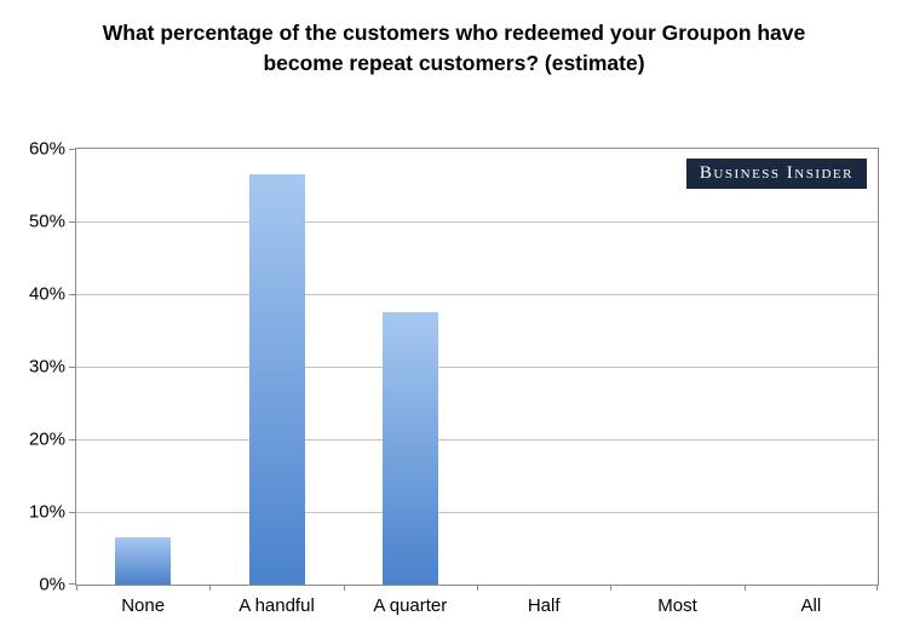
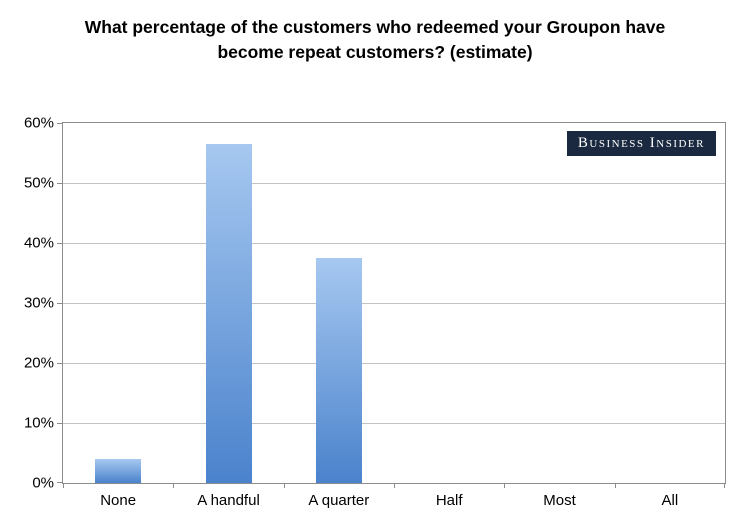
None: 6% -> 4%
